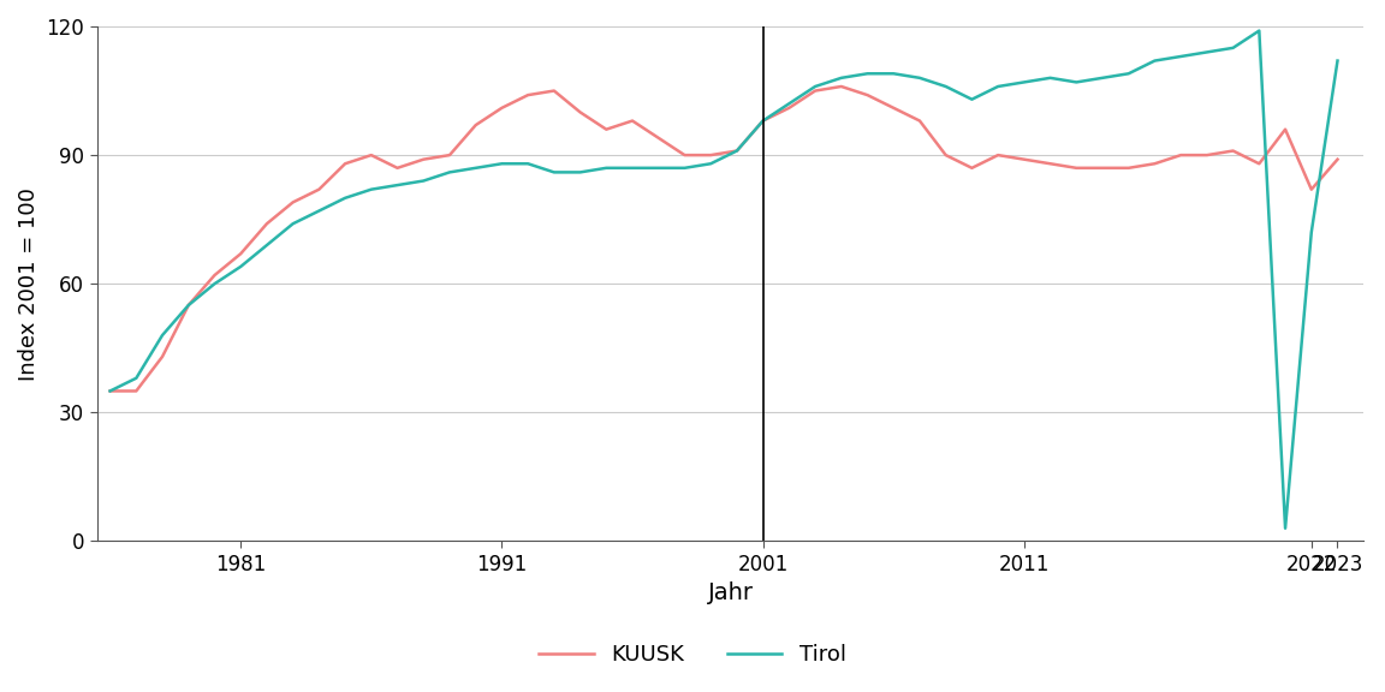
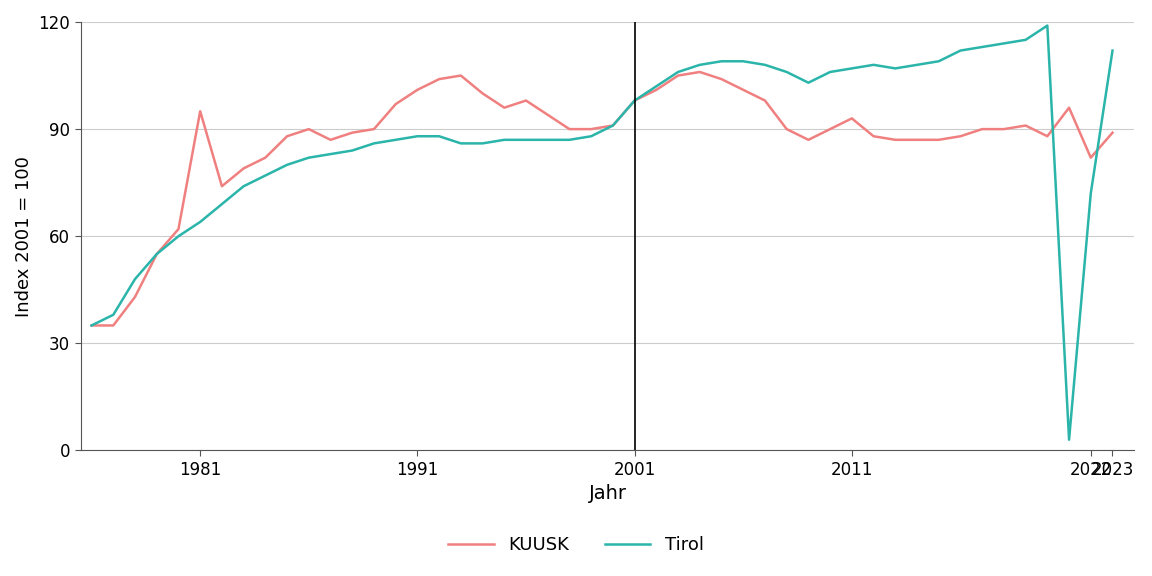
KUUSK/1981: 67 -> 95
KUUSK/2011: 89 -> 93
